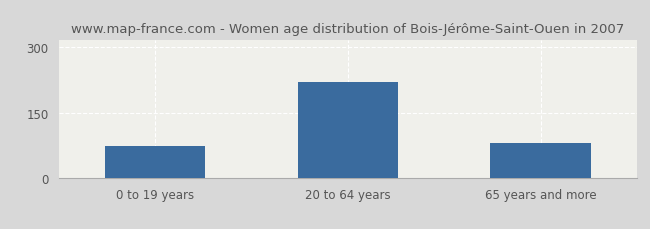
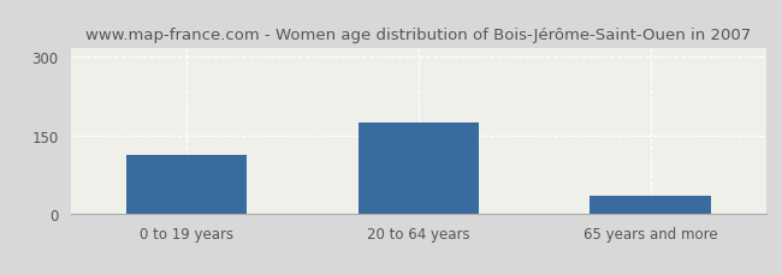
0 to 19 years: 75 -> 113
20 to 64 years: 220 -> 175
65 years and more: 80 -> 35
